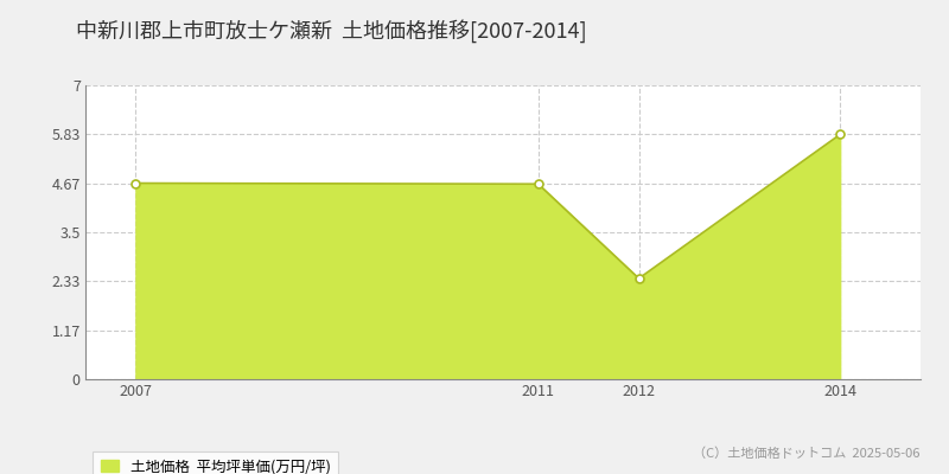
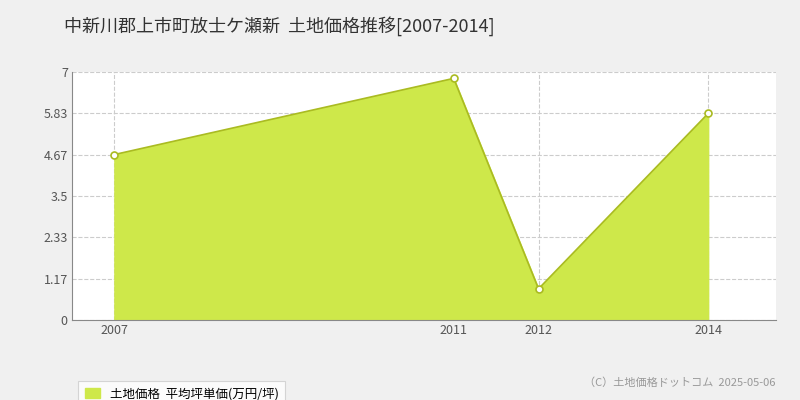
2011: 4.65 -> 6.82
2012: 2.40 -> 0.88
